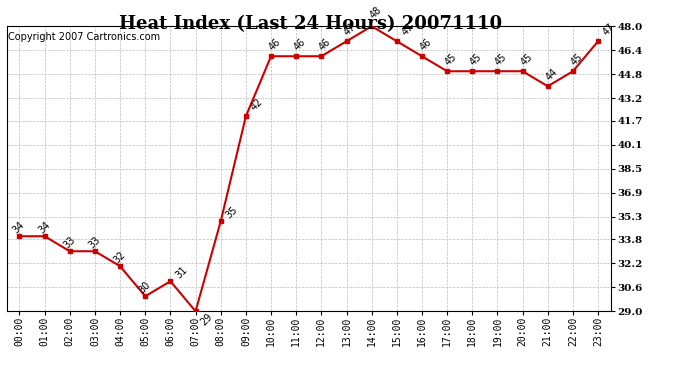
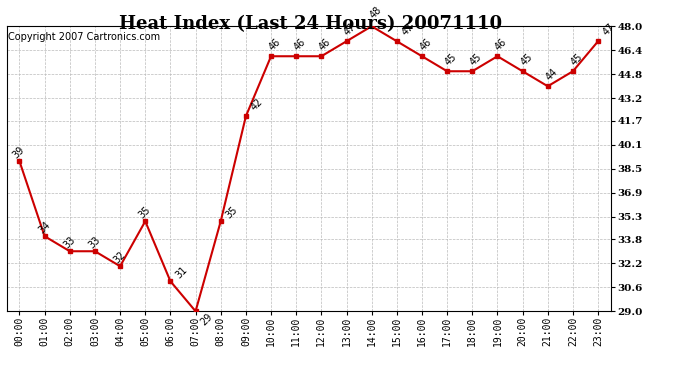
00:00: 34 -> 39
05:00: 30 -> 35
19:00: 45 -> 46
